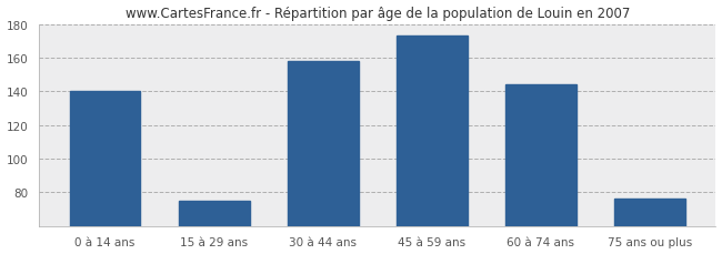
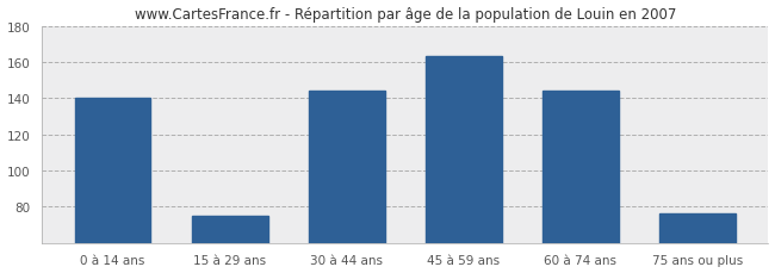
30 à 44 ans: 158 -> 144
45 à 59 ans: 173 -> 163
